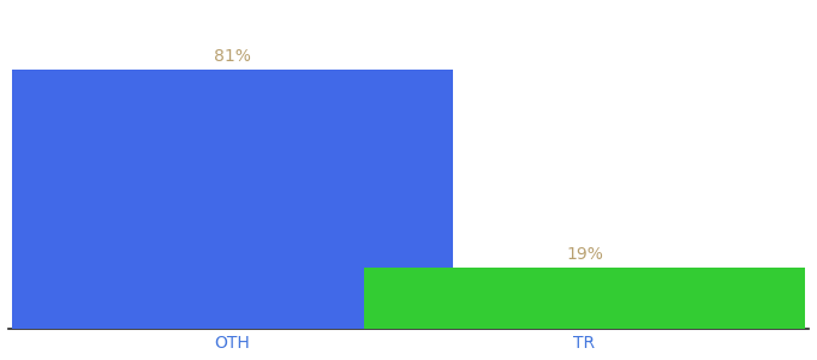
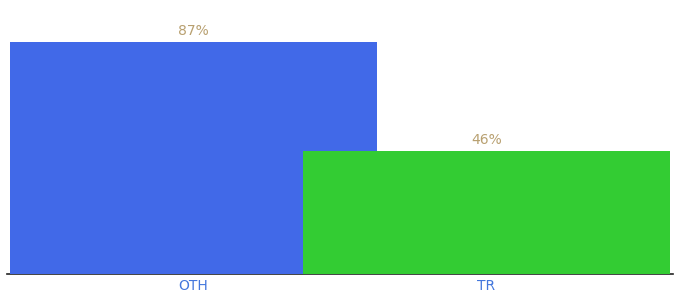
OTH: 81% -> 87%
TR: 19% -> 46%
